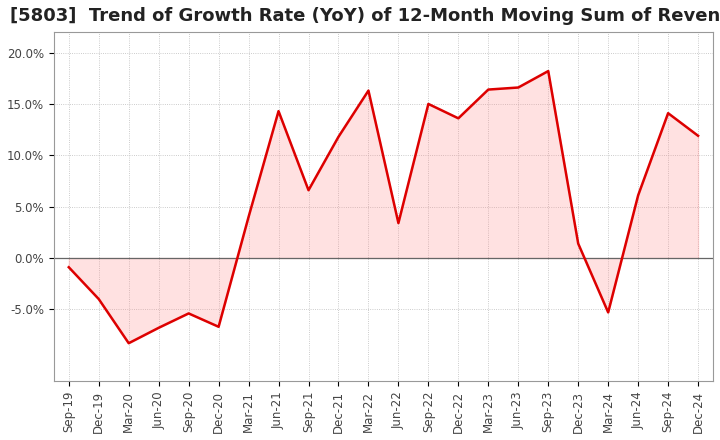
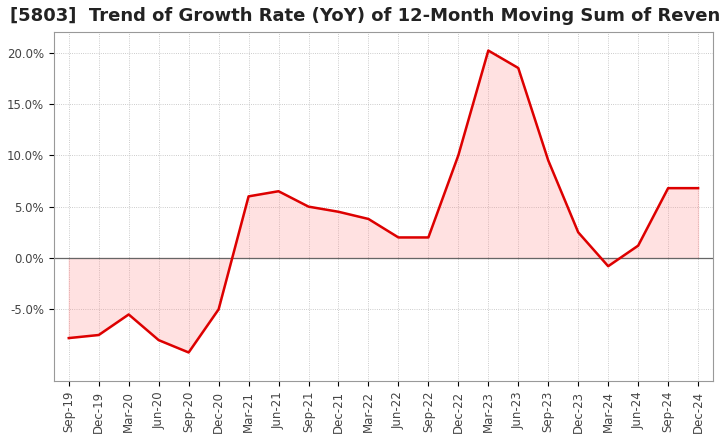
Sep-19: -0.9% -> -7.8%
Dec-19: -4.0% -> -7.5%
Mar-20: -8.3% -> -5.5%
Jun-20: -6.8% -> -8.0%
Sep-20: -5.4% -> -9.2%
Dec-20: -6.7% -> -5.0%
Mar-21: 4.0% -> 6.0%
Jun-21: 14.3% -> 6.5%
Sep-21: 6.6% -> 5.0%
Dec-21: 11.8% -> 4.5%
Mar-22: 16.3% -> 3.8%
Jun-22: 3.4% -> 2.0%
Sep-22: 15.0% -> 2.0%
Dec-22: 13.6% -> 10.0%
Mar-23: 16.4% -> 20.2%
Jun-23: 16.6% -> 18.5%
Sep-23: 18.2% -> 9.5%
Dec-23: 1.4% -> 2.5%
Mar-24: -5.3% -> -0.8%
Jun-24: 6.1% -> 1.2%
Sep-24: 14.1% -> 6.8%
Dec-24: 11.9% -> 6.8%
